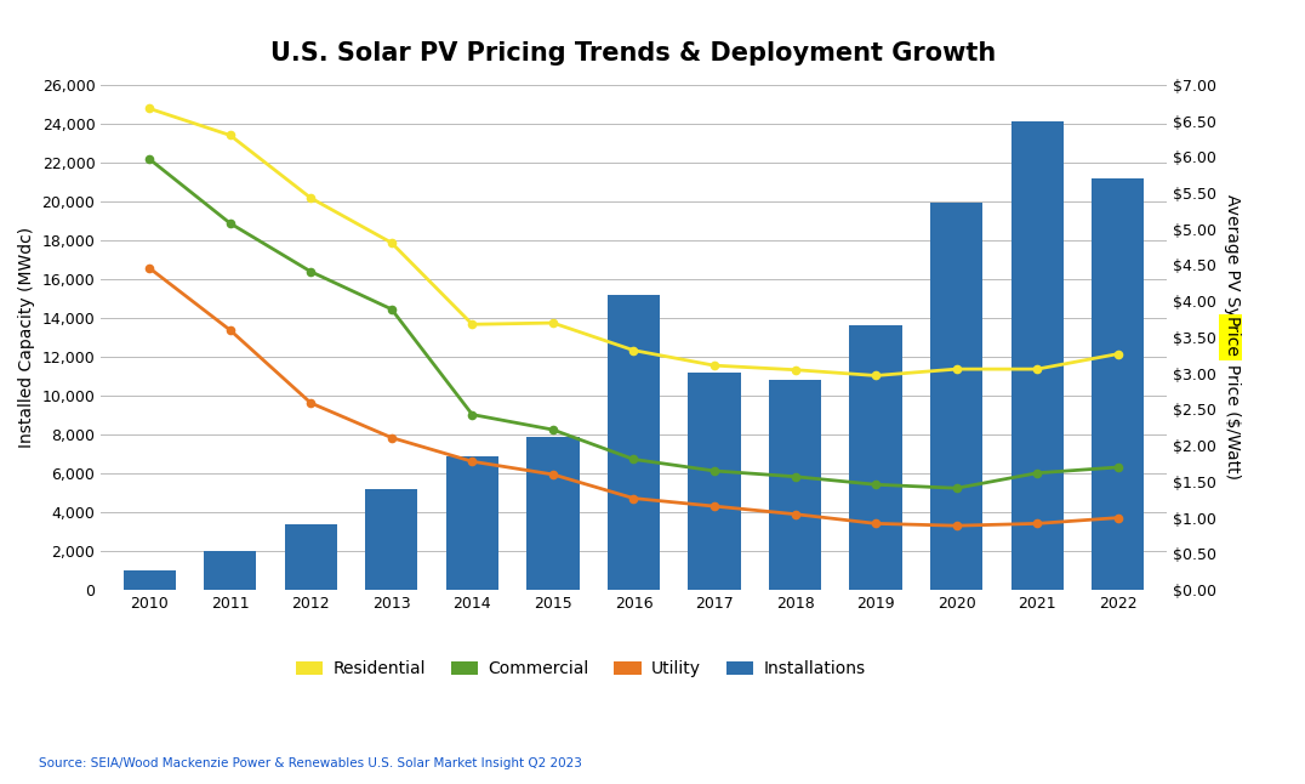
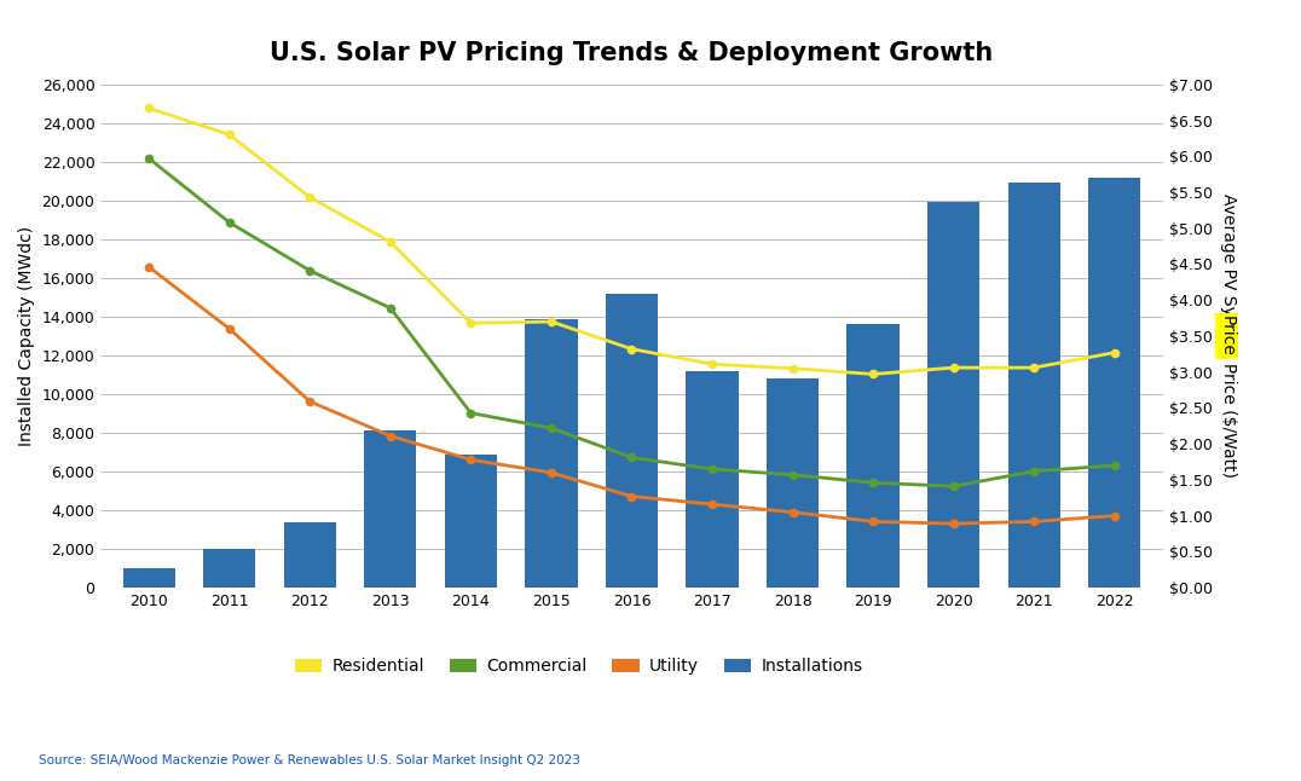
Installations/2013: 5,200 -> 8,100
Installations/2015: 7,900 -> 13,900
Installations/2021: 24,100 -> 20,900
